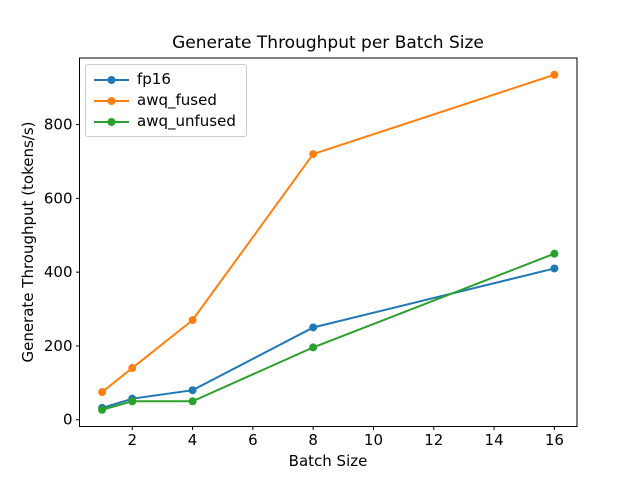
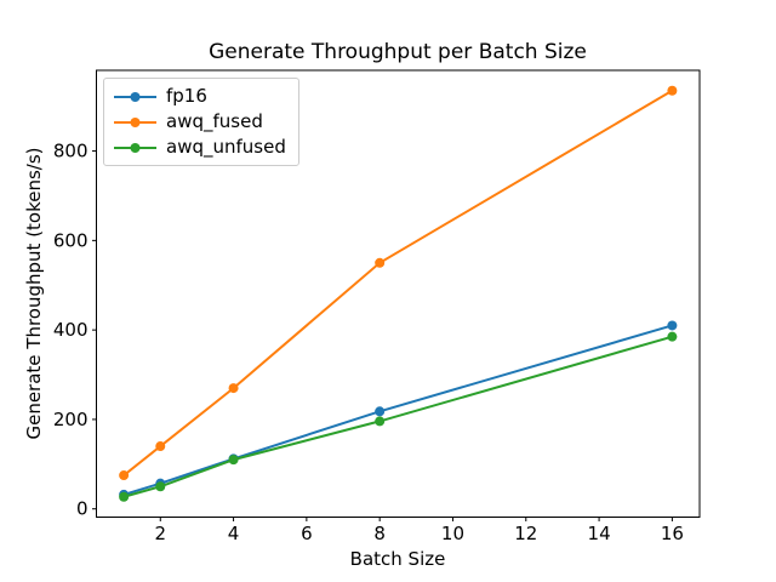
fp16/4: 80 -> 110
awq_unfused/4: 50 -> 110
fp16/8: 250 -> 220
awq_fused/8: 720 -> 550
awq_unfused/16: 450 -> 380
